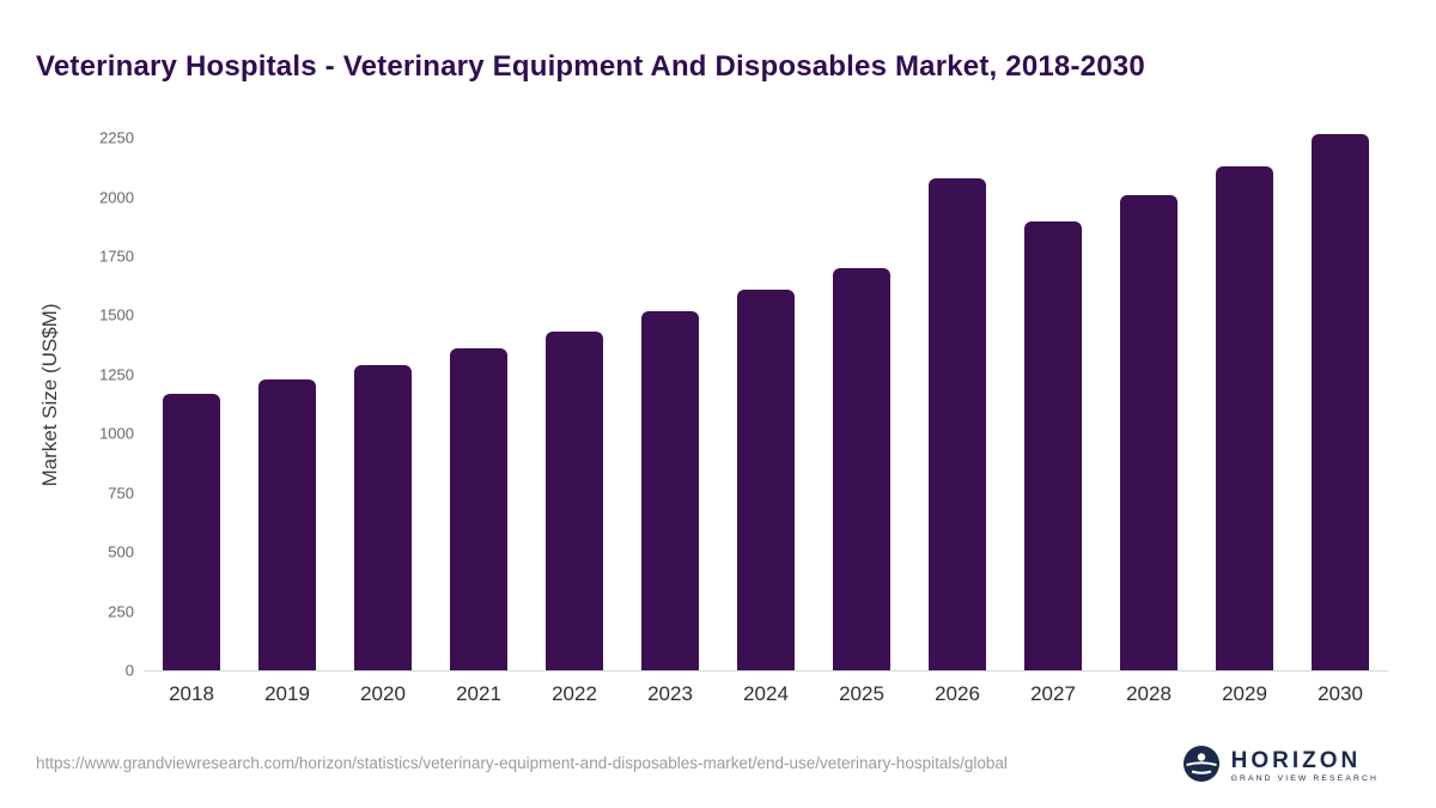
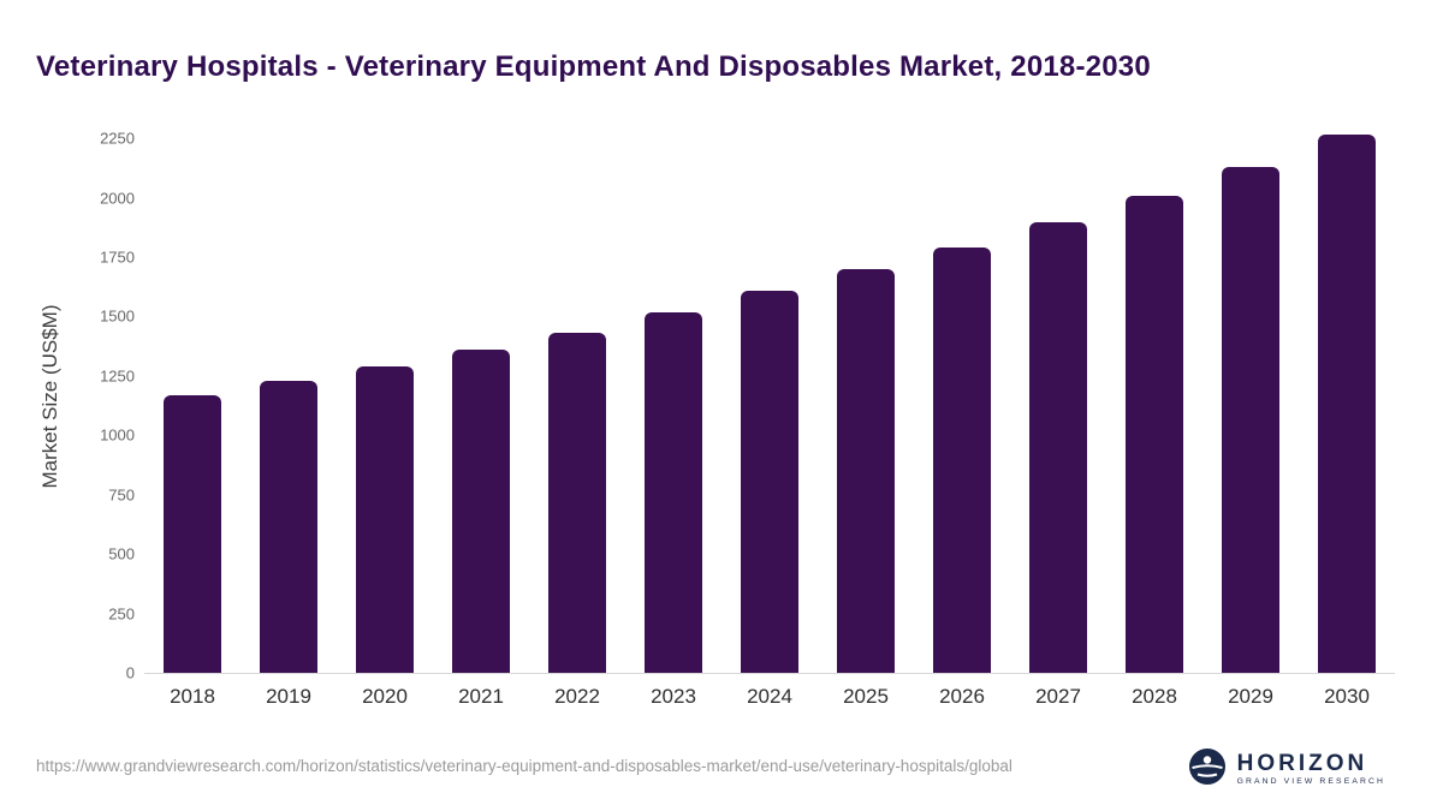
2026: 2080 -> 1790
